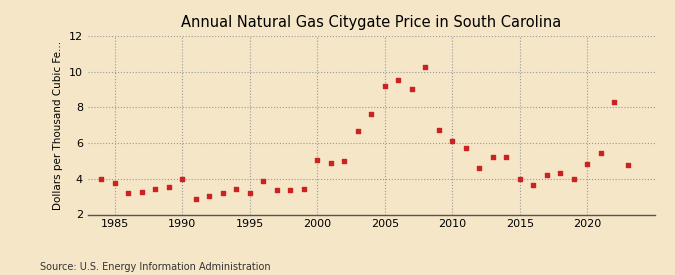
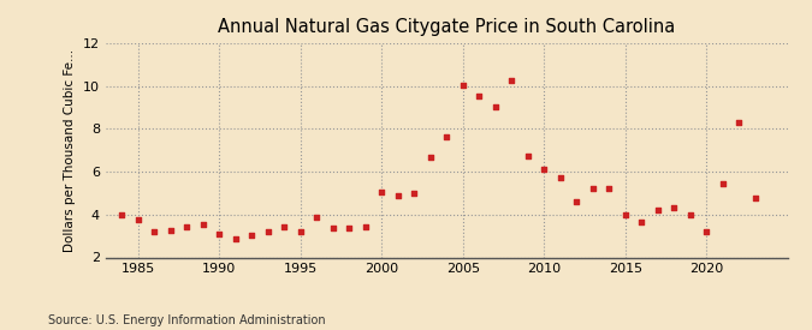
1990: 4.0 -> 3.1
2005: 9.2 -> 10.0
2020: 4.8 -> 3.2
